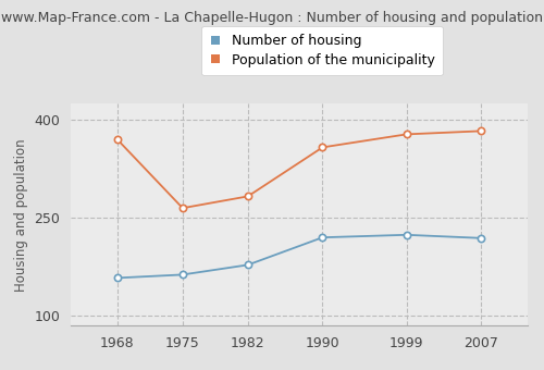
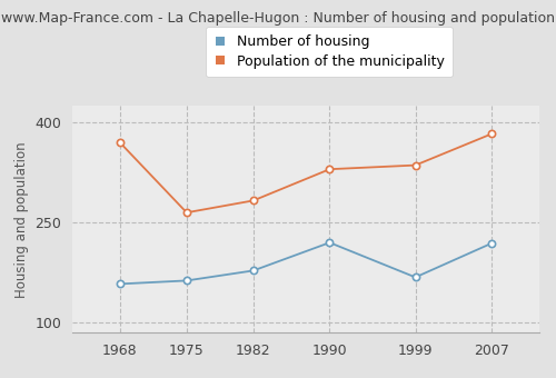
Population of the municipality/1990: 358 -> 330
Number of housing/1999: 224 -> 168
Population of the municipality/1999: 378 -> 336
